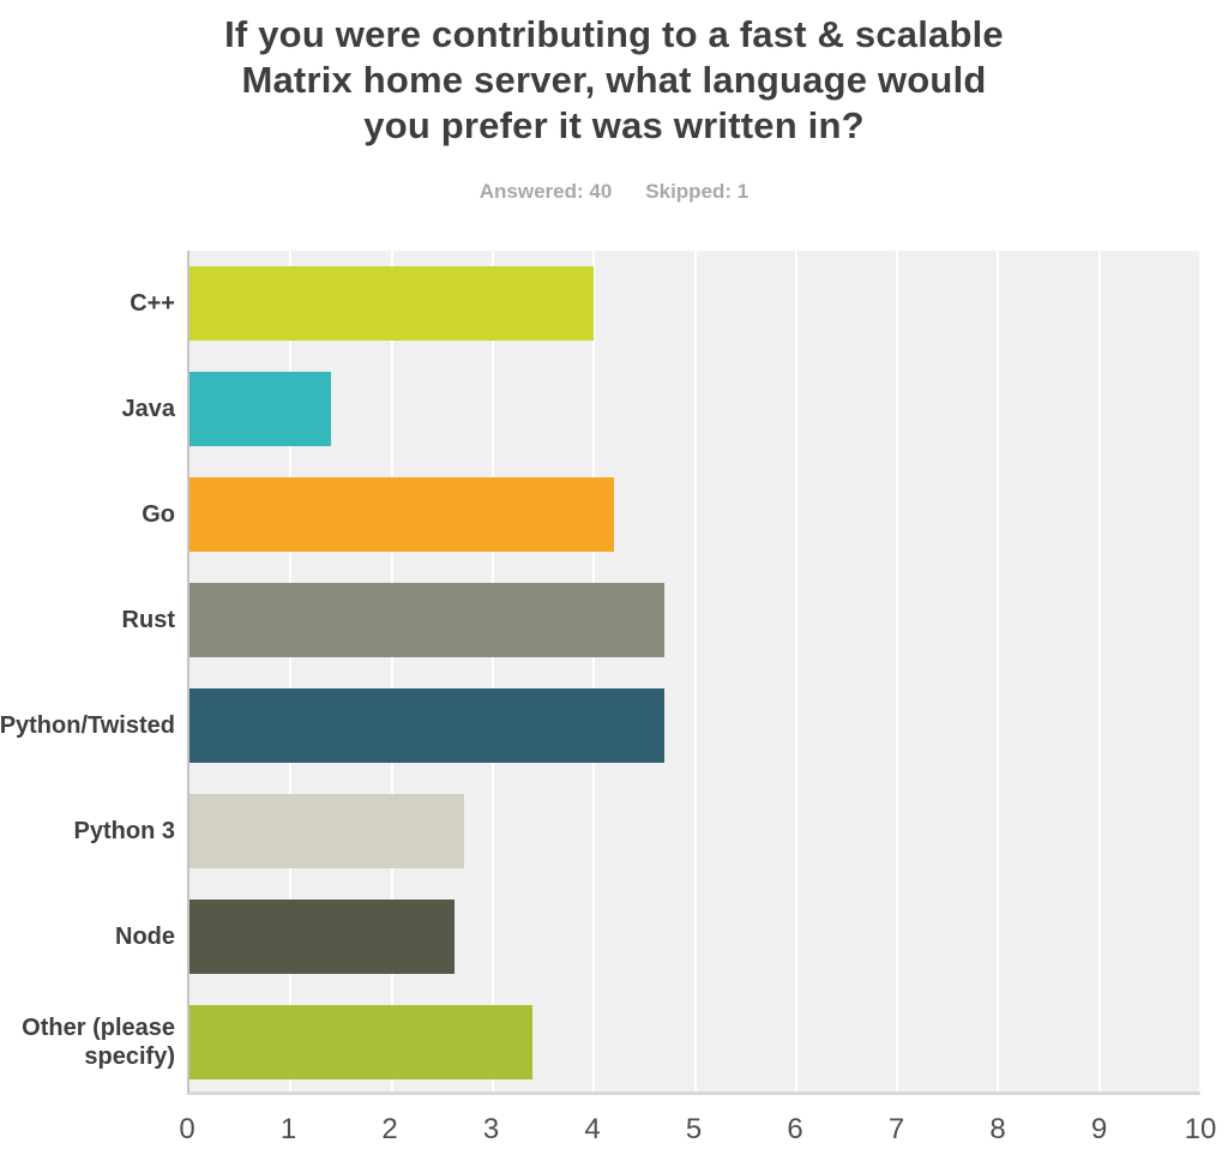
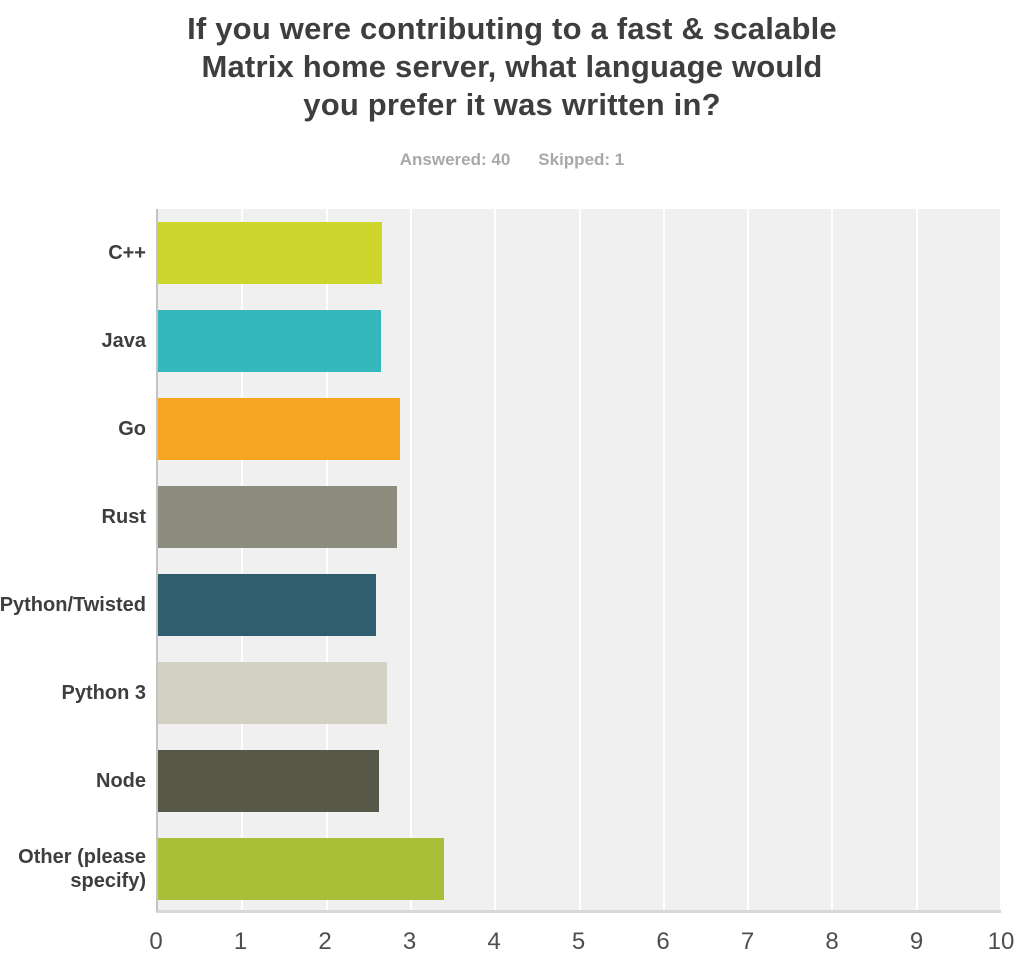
C++: 4.0 -> 2.7
Java: 1.4 -> 2.6
Go: 4.2 -> 2.9
Rust: 4.7 -> 2.8
Python/Twisted: 4.7 -> 2.6
